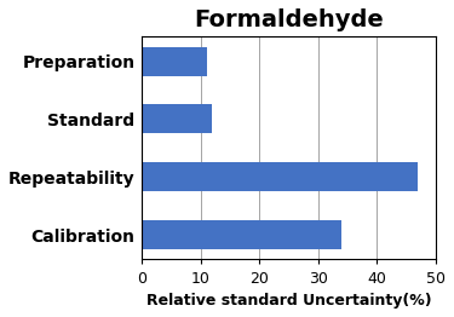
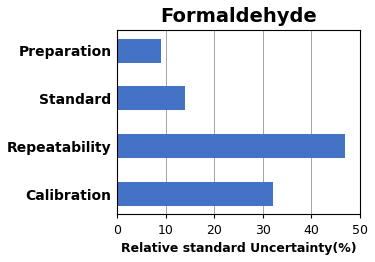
Preparation: 11 -> 9
Standard: 12 -> 14
Calibration: 34 -> 32
